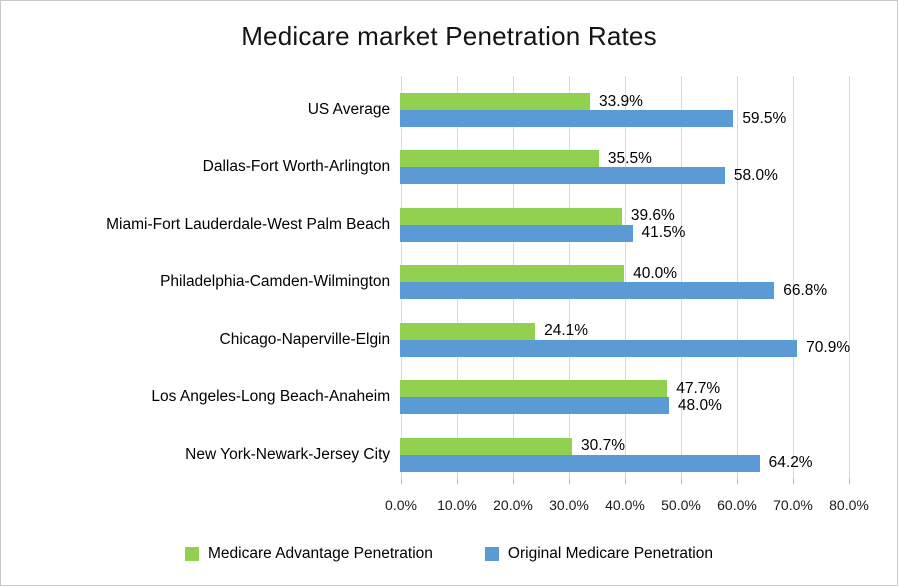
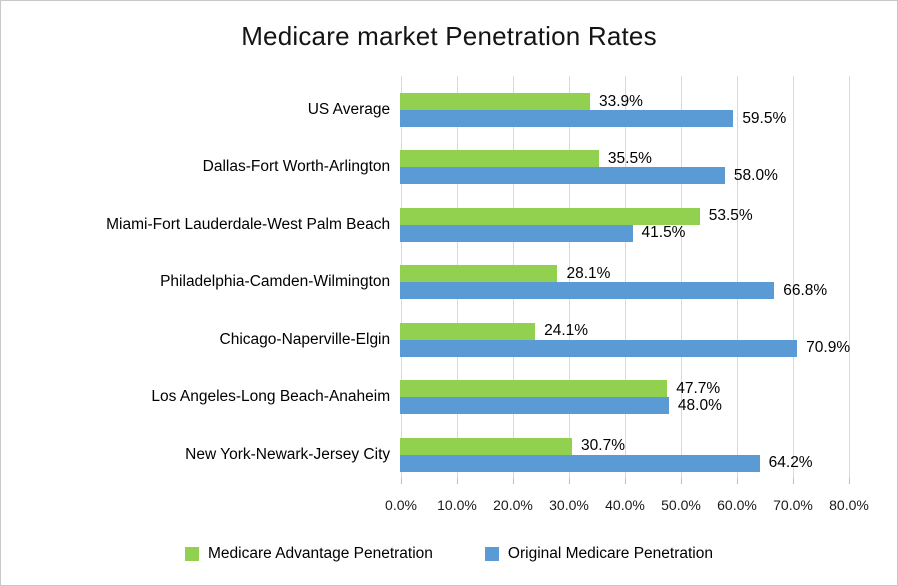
Medicare Advantage Penetration/Miami-Fort Lauderdale-West Palm Beach: 39.6% -> 53.5%
Medicare Advantage Penetration/Philadelphia-Camden-Wilmington: 40.0% -> 28.1%
